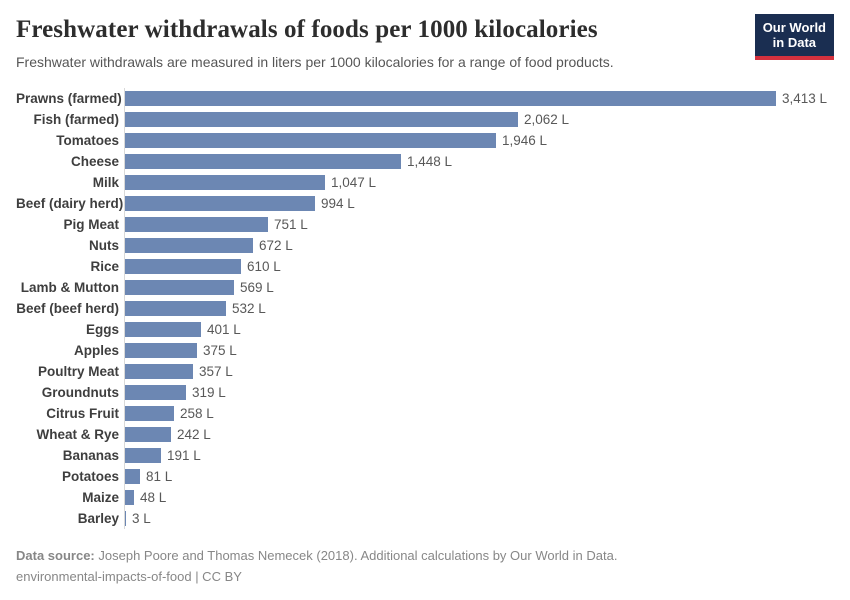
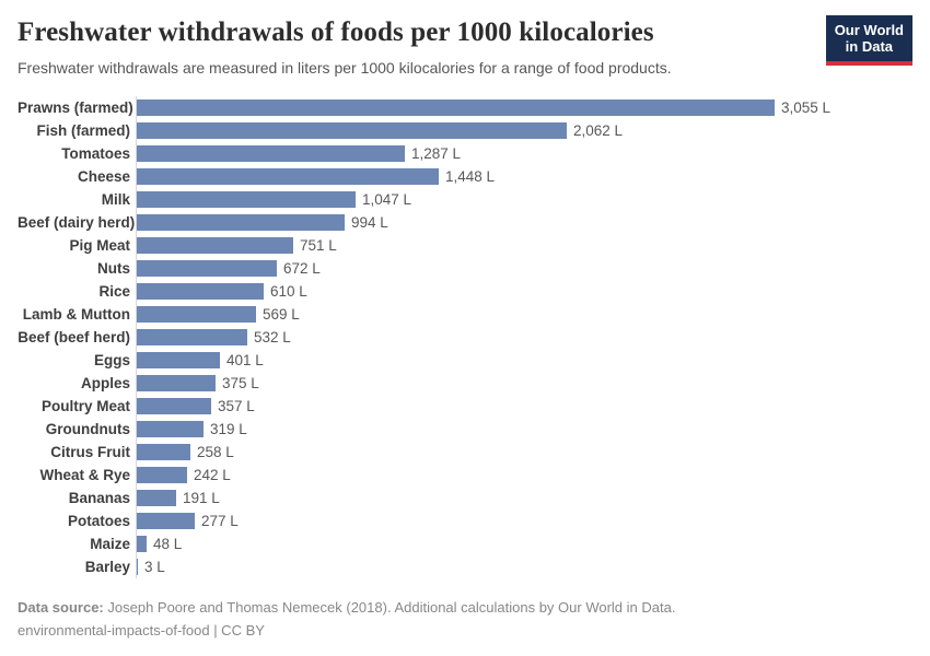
Prawns (farmed): 3,413 -> 3,055
Tomatoes: 1,946 -> 1,287
Potatoes: 81 -> 277
